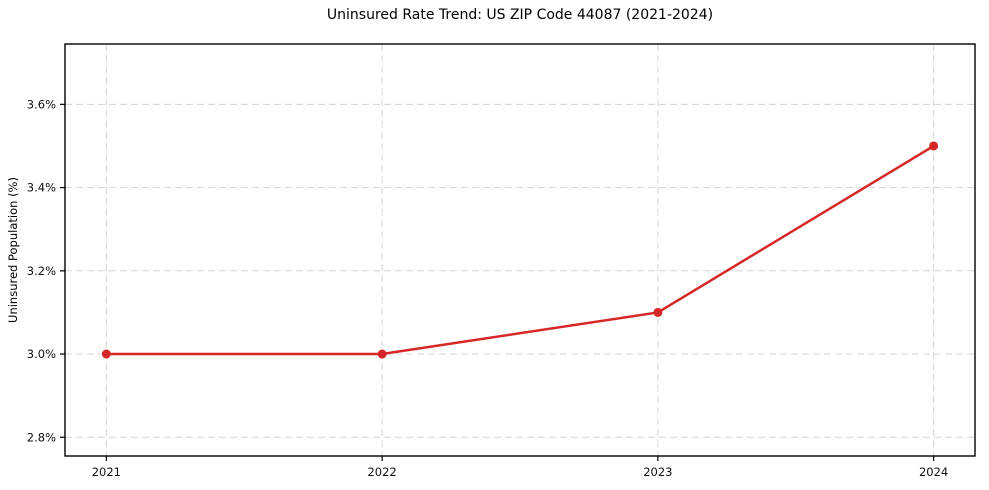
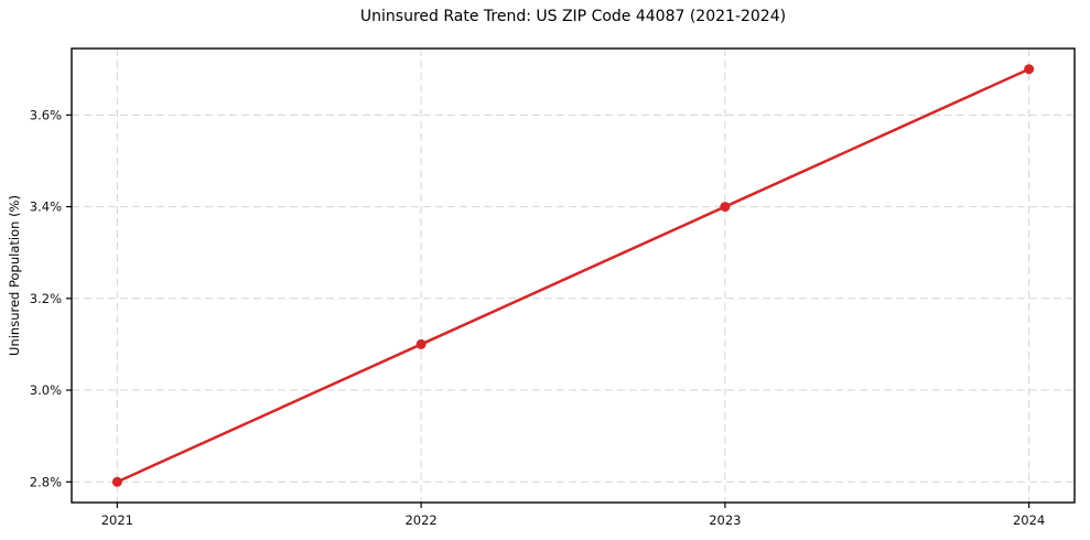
2021: 3.0% -> 2.8%
2022: 3.0% -> 3.1%
2023: 3.1% -> 3.4%
2024: 3.5% -> 3.7%
